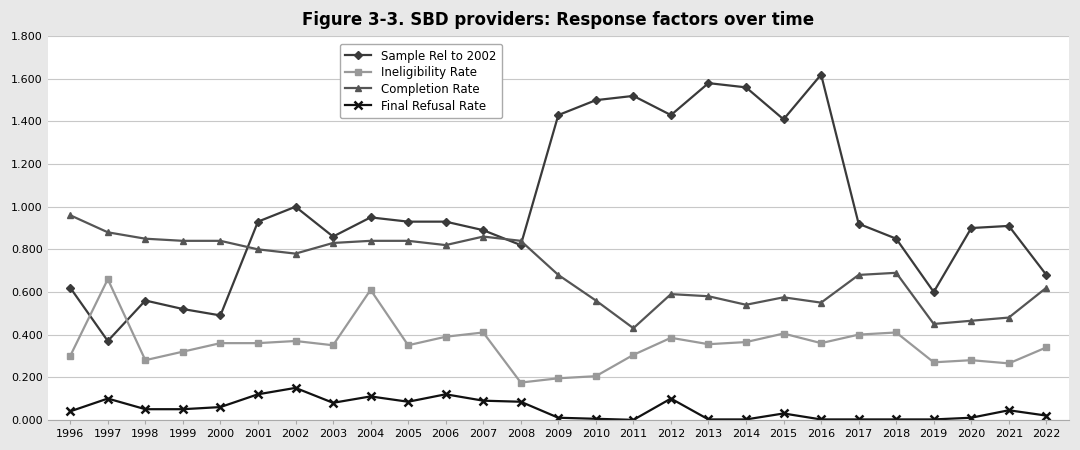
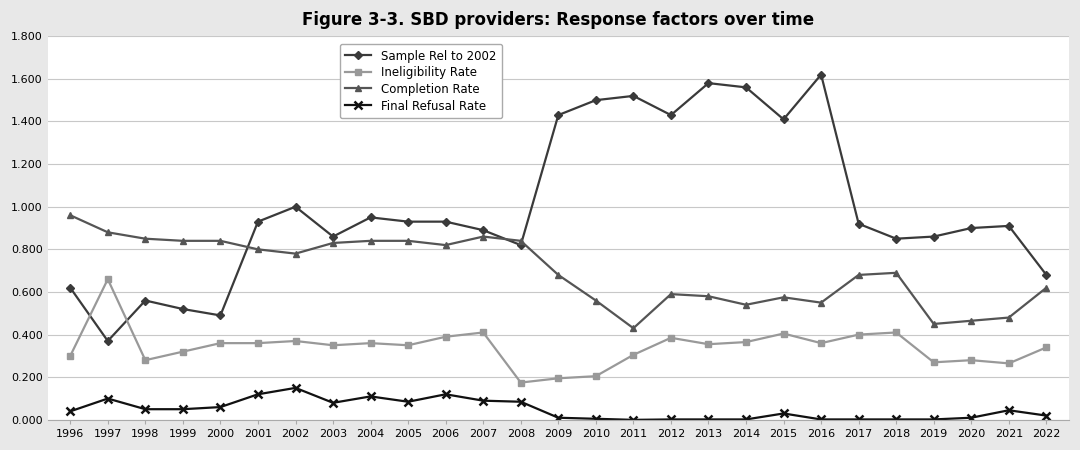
Ineligibility Rate/2004: 0.610 -> 0.360
Final Refusal Rate/2012: 0.100 -> 0.002
Sample Rel to 2002/2019: 0.60 -> 0.86
